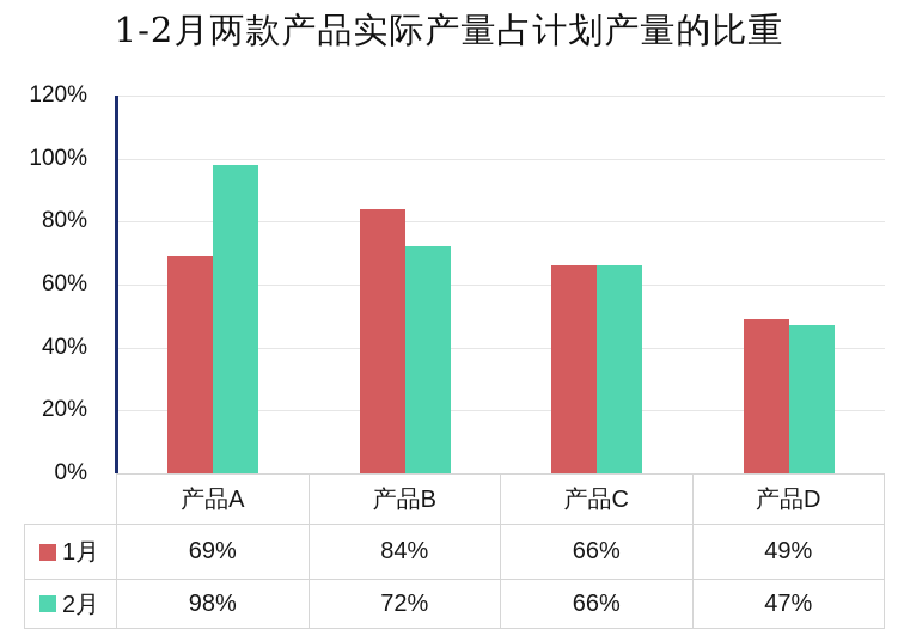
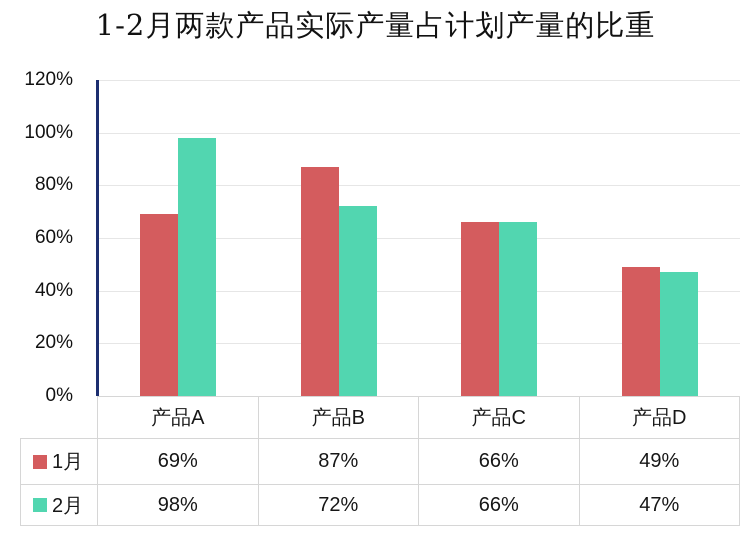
1月/产品B: 84% -> 87%
